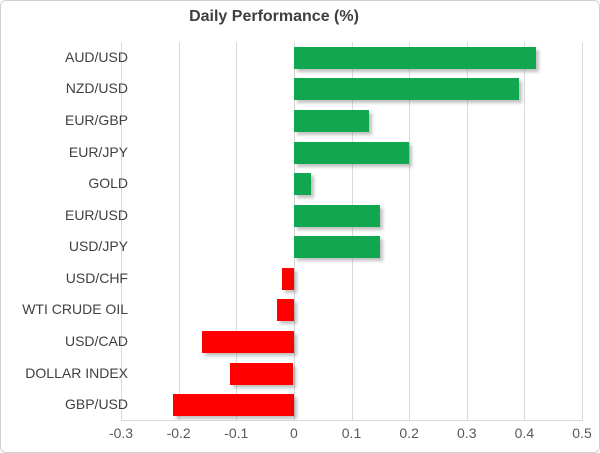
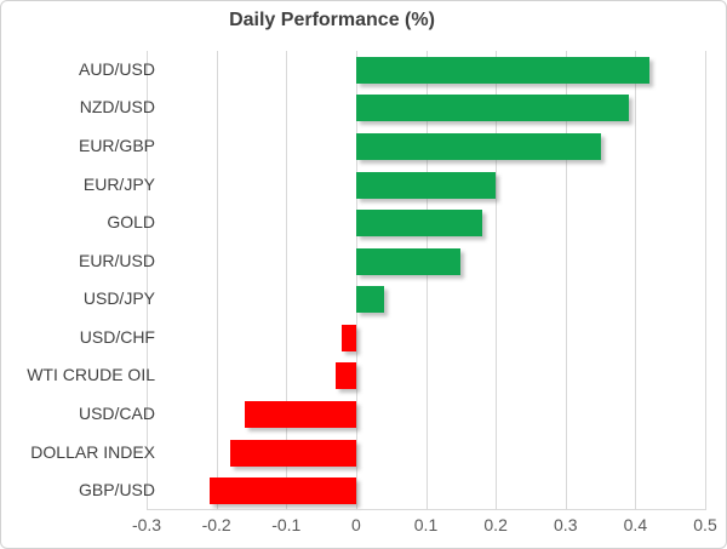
EUR/GBP: 0.13 -> 0.35
GOLD: 0.03 -> 0.18
USD/JPY: 0.15 -> 0.04
DOLLAR INDEX: -0.11 -> -0.18
